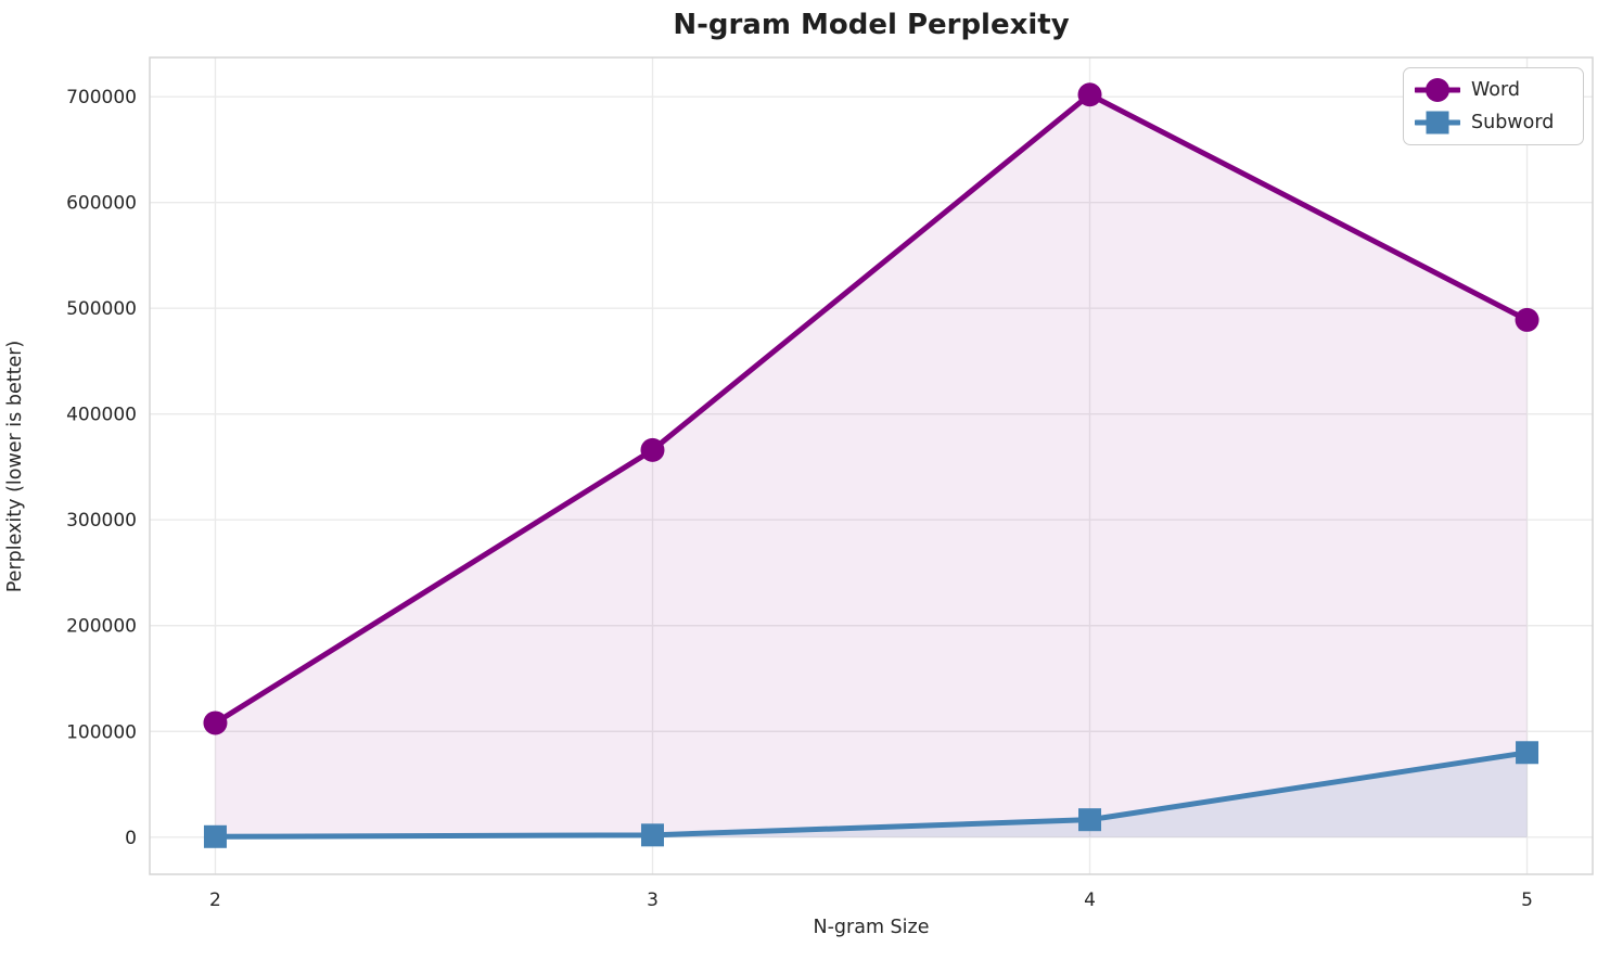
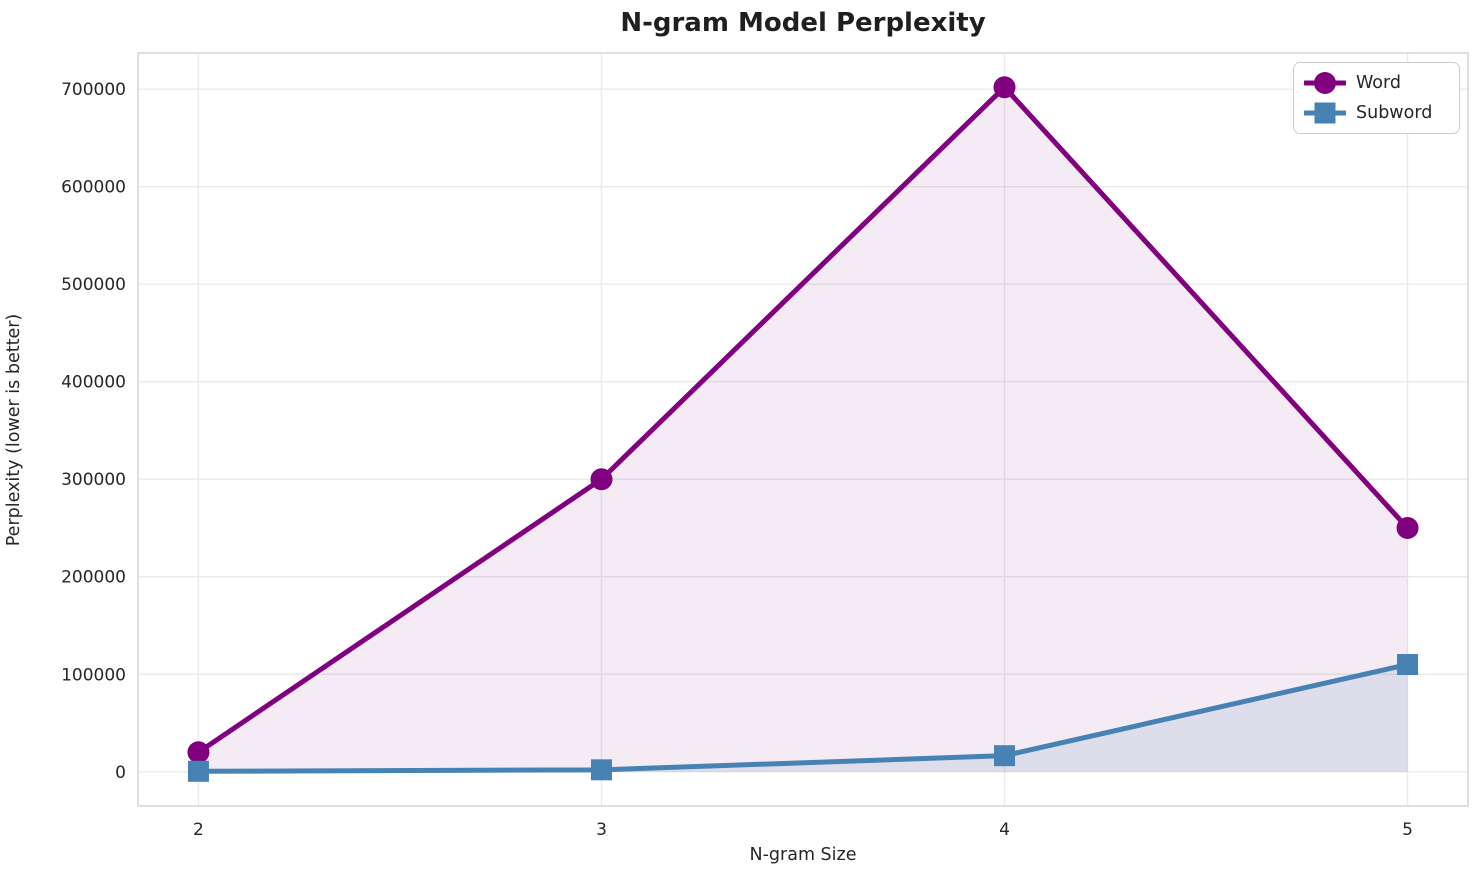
Word/2: 110000 -> 20000
Word/3: 370000 -> 300000
Word/5: 490000 -> 250000
Subword/5: 80000 -> 110000
